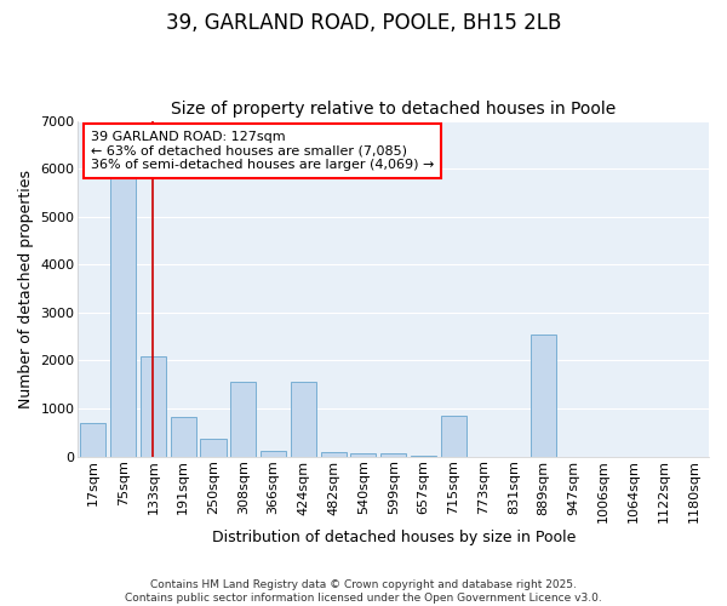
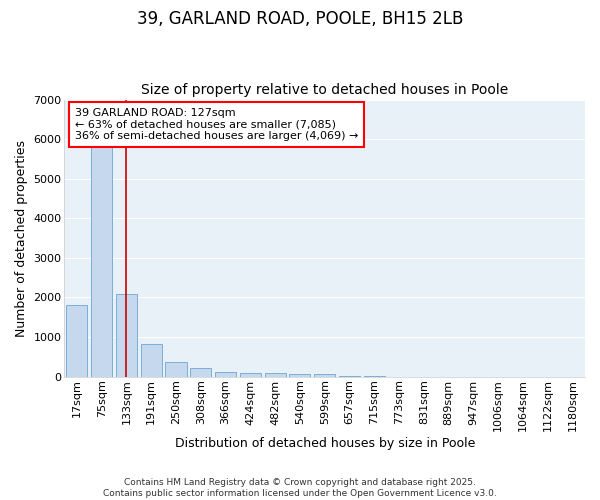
17sqm: 700 -> 1800
308sqm: 1550 -> 220
424sqm: 1550 -> 100
715sqm: 850 -> 10
889sqm: 2550 -> 0
